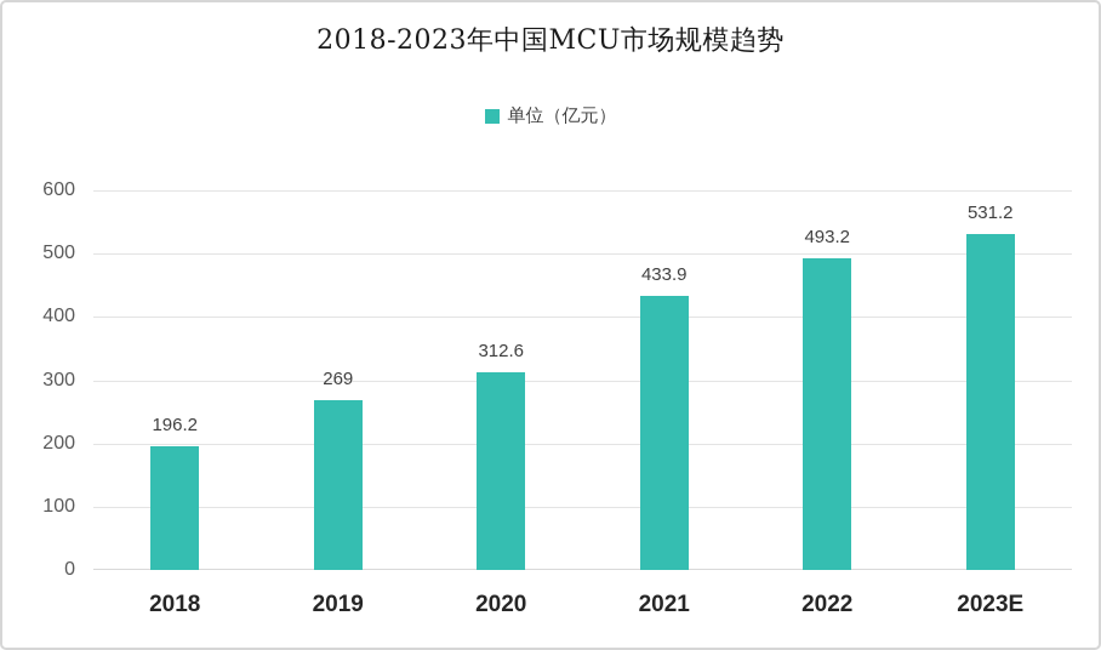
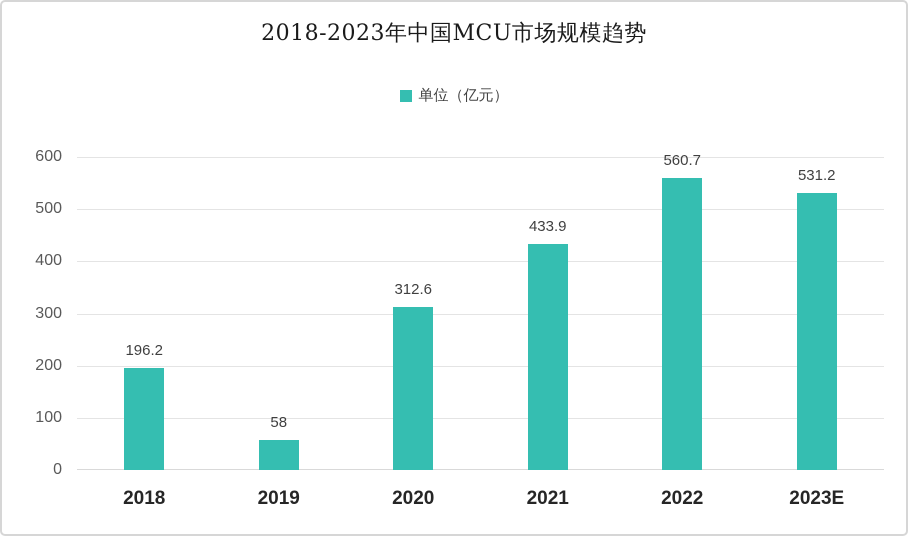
2019: 269 -> 58
2022: 493.2 -> 560.7
